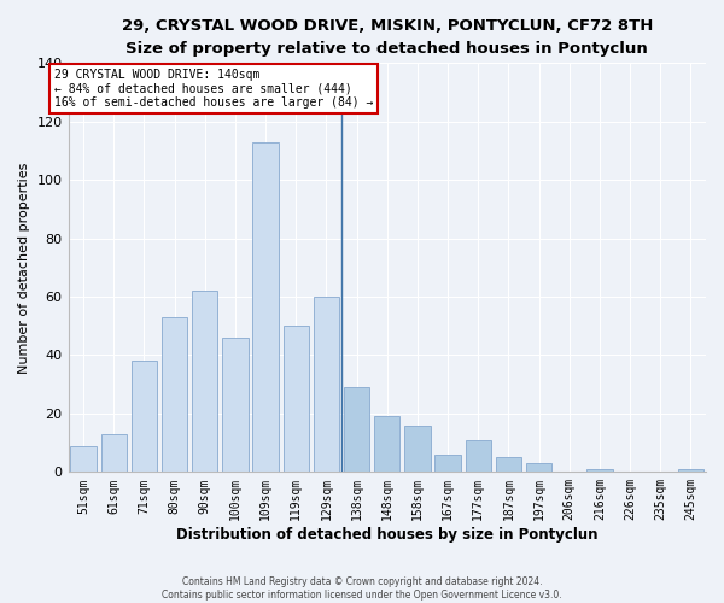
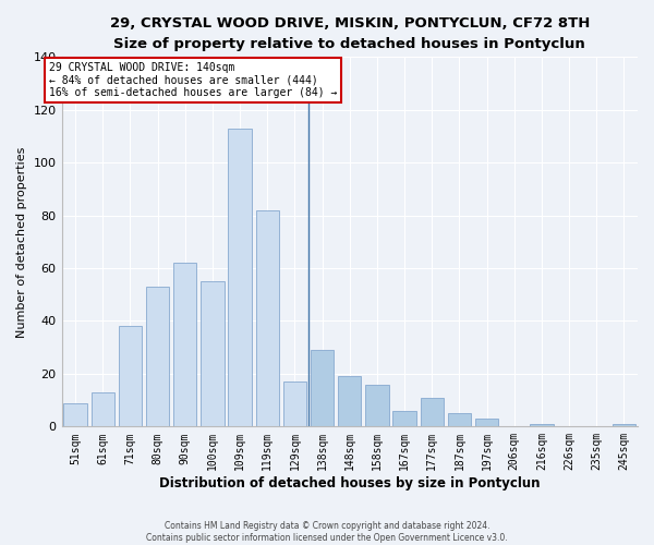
100sqm: 46 -> 55
119sqm: 50 -> 82
129sqm: 60 -> 17
